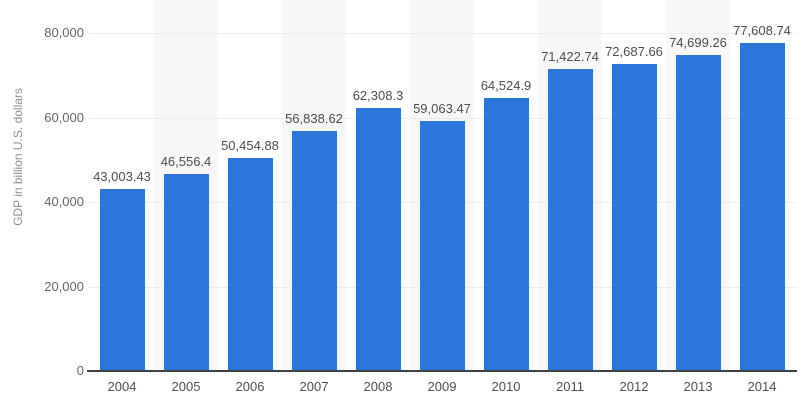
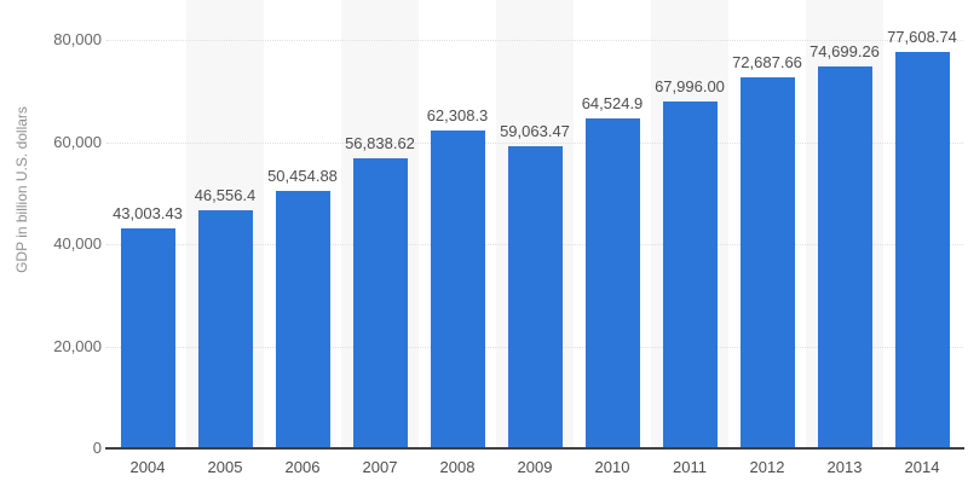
2011: 71,422.74 -> 67,996.00
